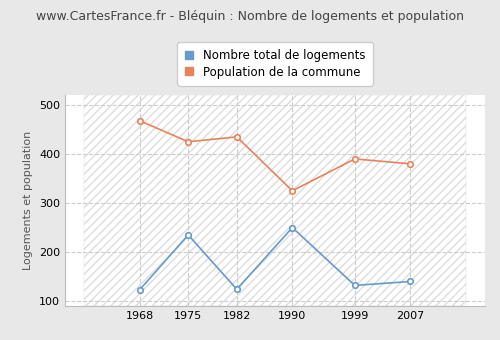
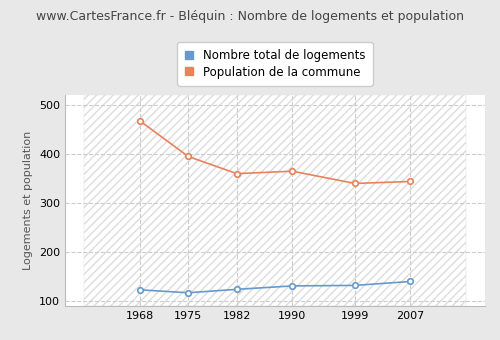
Nombre total de logements/1975: 235 -> 117
Population de la commune/1975: 425 -> 395
Population de la commune/1982: 435 -> 360
Nombre total de logements/1990: 250 -> 131
Population de la commune/1990: 325 -> 365
Population de la commune/1999: 390 -> 340
Population de la commune/2007: 380 -> 344
